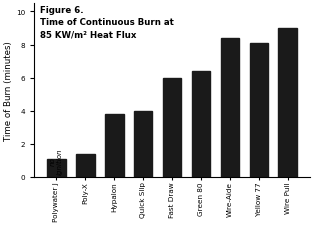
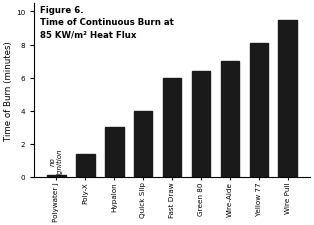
Polywater J: 1.1 -> 0.1
Hypalon: 3.8 -> 3.0
Wire-Aide: 8.4 -> 7.0
Wire Pull: 9.0 -> 9.5
